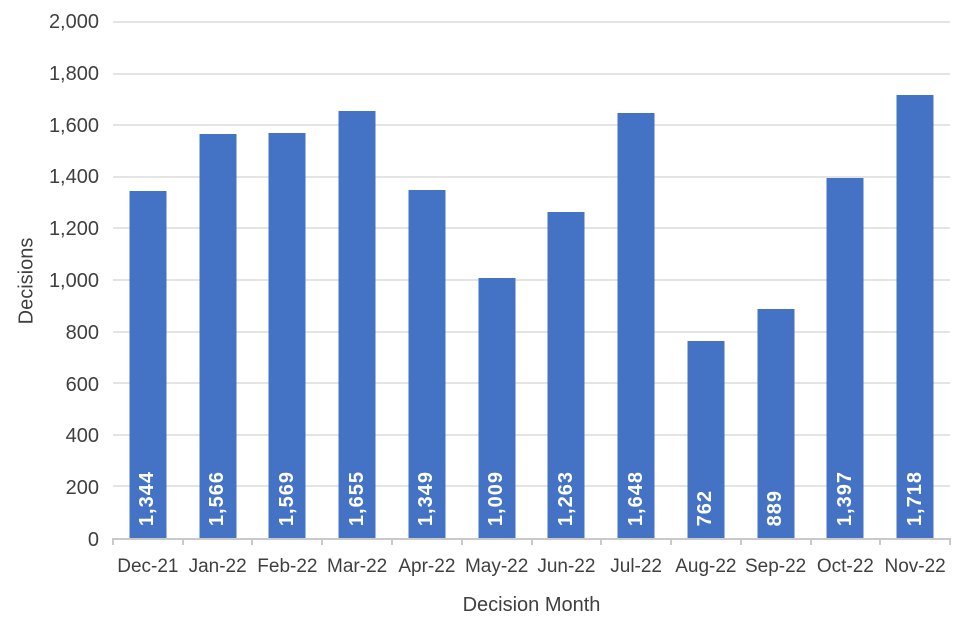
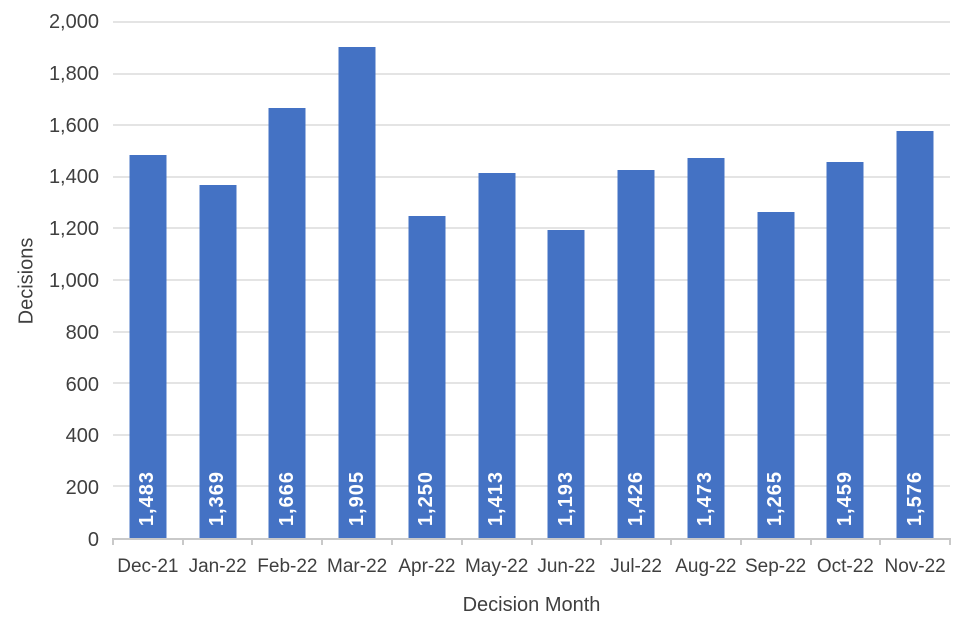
Dec-21: 1,344 -> 1,483
Jan-22: 1,566 -> 1,369
Feb-22: 1,569 -> 1,666
Mar-22: 1,655 -> 1,905
Apr-22: 1,349 -> 1,250
May-22: 1,009 -> 1,413
Jun-22: 1,263 -> 1,193
Jul-22: 1,648 -> 1,426
Aug-22: 762 -> 1,473
Sep-22: 889 -> 1,265
Oct-22: 1,397 -> 1,459
Nov-22: 1,718 -> 1,576
